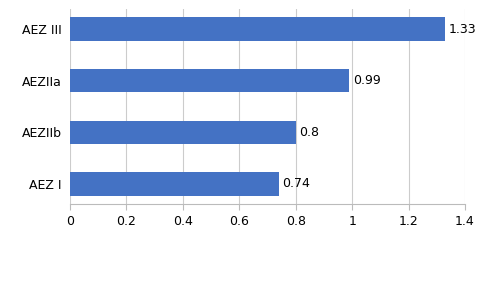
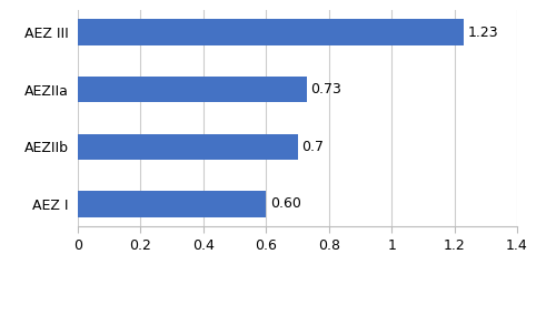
AEZ III: 1.33 -> 1.23
AEZIIa: 0.99 -> 0.73
AEZIIb: 0.8 -> 0.7
AEZ I: 0.74 -> 0.60
